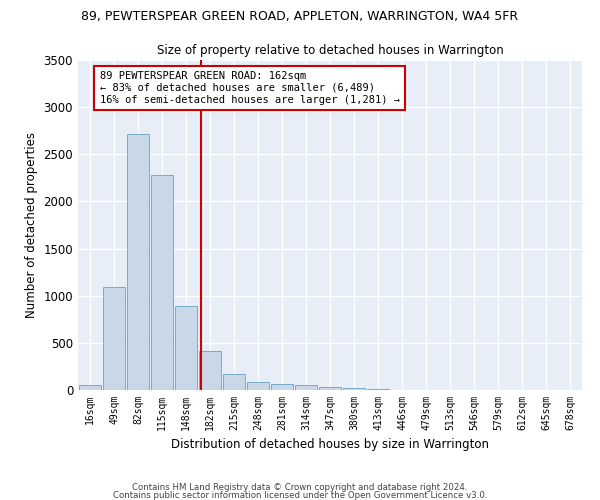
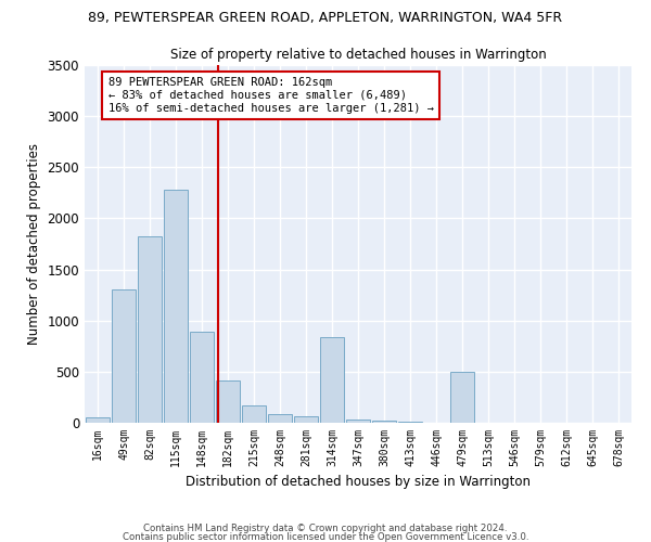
49sqm: 1090 -> 1300
82sqm: 2720 -> 1820
314sqm: 50 -> 840
479sqm: 0 -> 500
